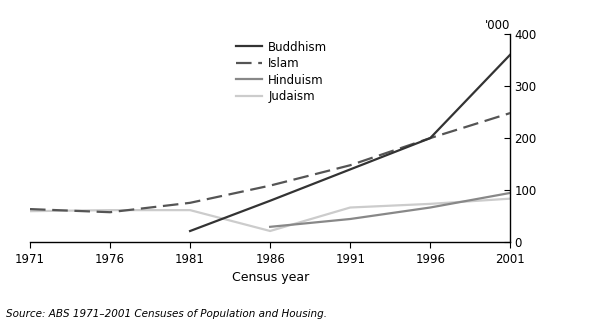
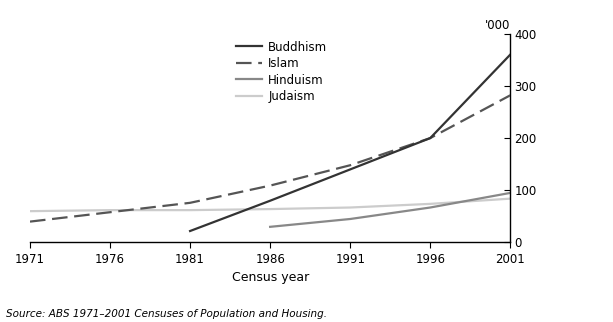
Islam/1971: 64 -> 40
Judaism/1986: 22 -> 64
Islam/2001: 248 -> 282
